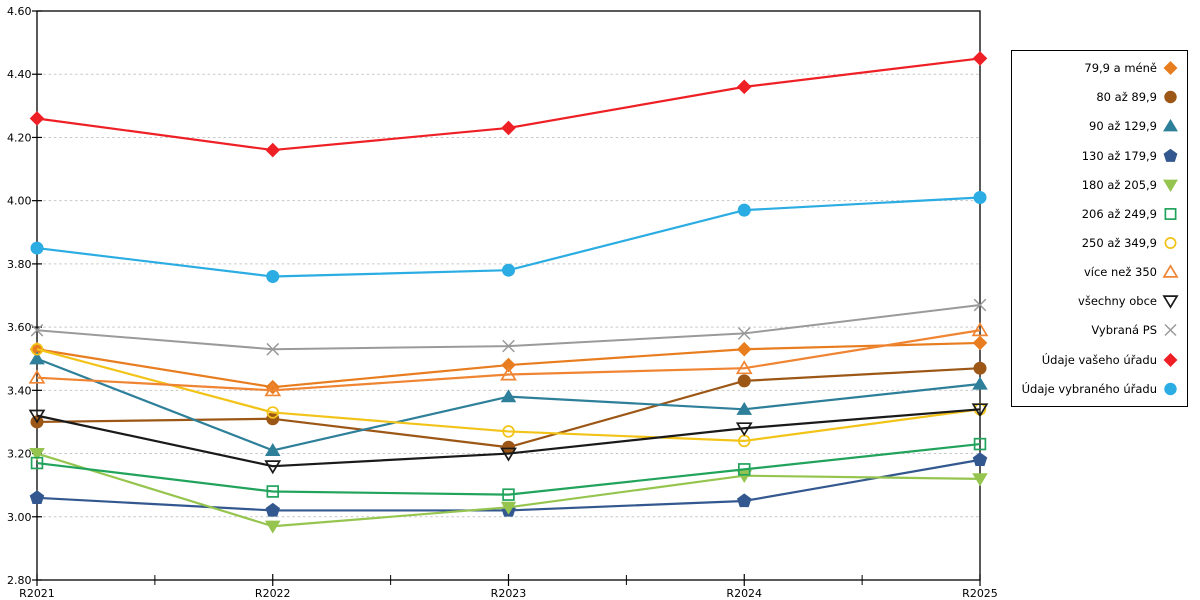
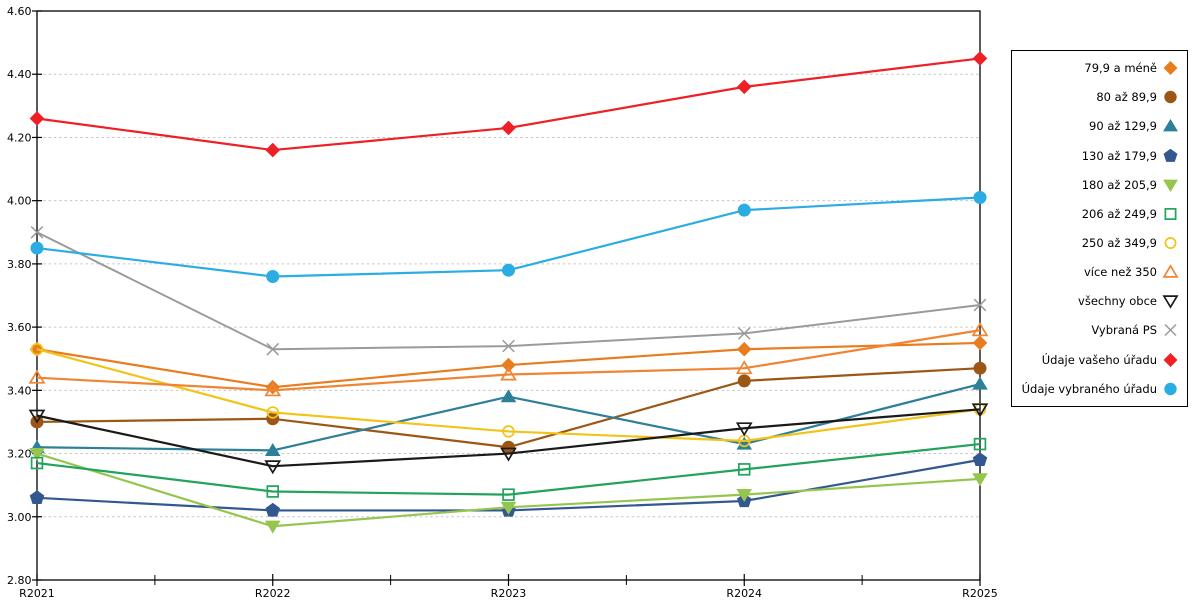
90 až 129,9/R2021: 3.50 -> 3.22
Vybraná PS/R2021: 3.59 -> 3.90
90 až 129,9/R2024: 3.34 -> 3.23
180 až 205,9/R2024: 3.13 -> 3.07
